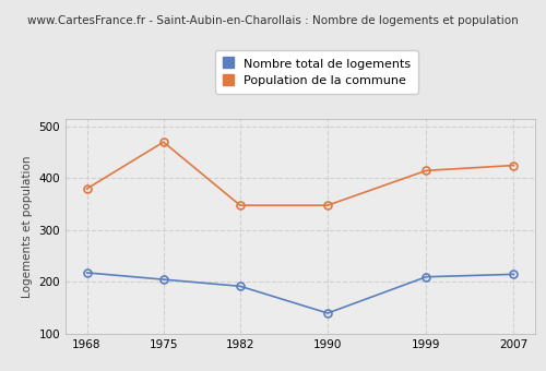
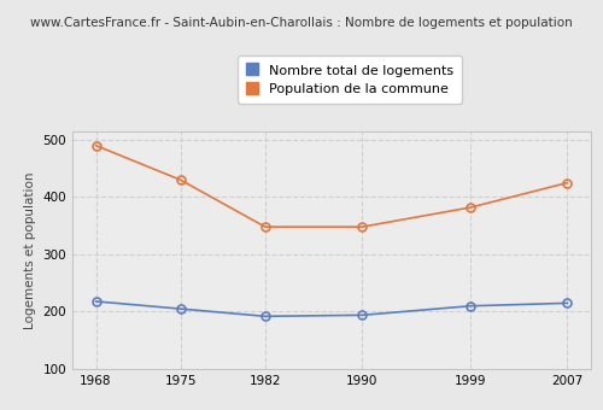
Population de la commune/1968: 380 -> 490
Population de la commune/1975: 470 -> 430
Nombre total de logements/1990: 140 -> 194
Population de la commune/1999: 415 -> 382
